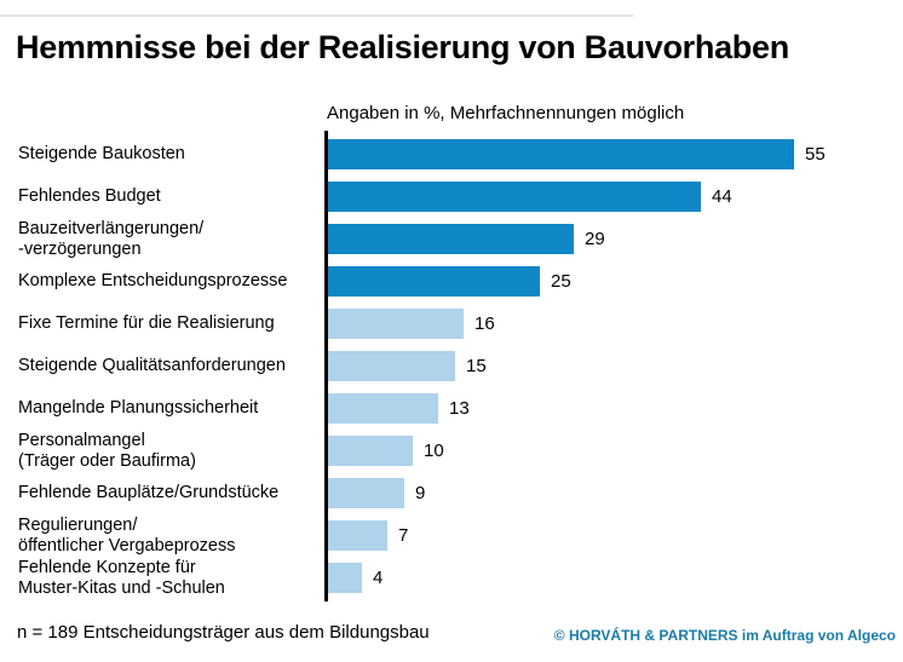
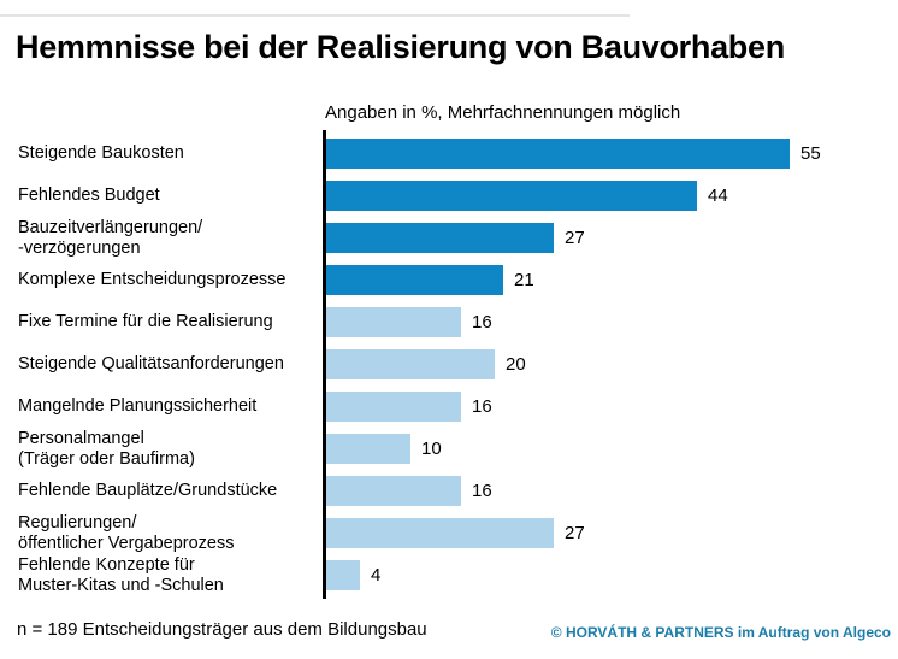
Bauzeitverlängerungen/ -verzögerungen: 29 -> 27
Komplexe Entscheidungsprozesse: 25 -> 21
Steigende Qualitätsanforderungen: 15 -> 20
Mangelnde Planungssicherheit: 13 -> 16
Fehlende Bauplätze/Grundstücke: 9 -> 16
Regulierungen/ öffentlicher Vergabeprozess: 7 -> 27
